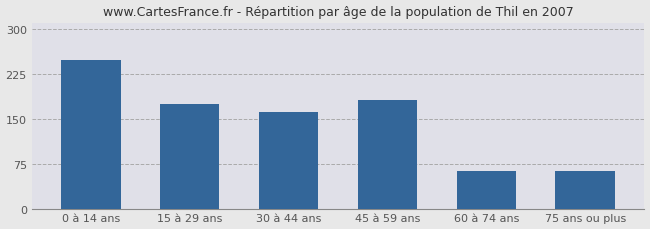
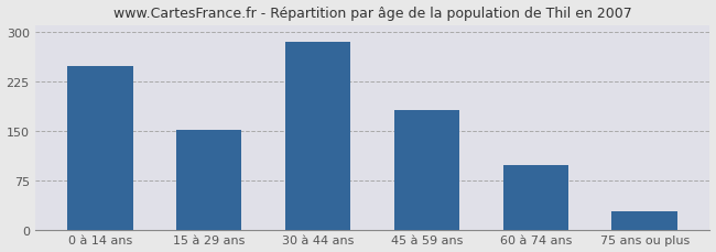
15 à 29 ans: 174 -> 152
30 à 44 ans: 162 -> 284
60 à 74 ans: 62 -> 97
75 ans ou plus: 62 -> 28
